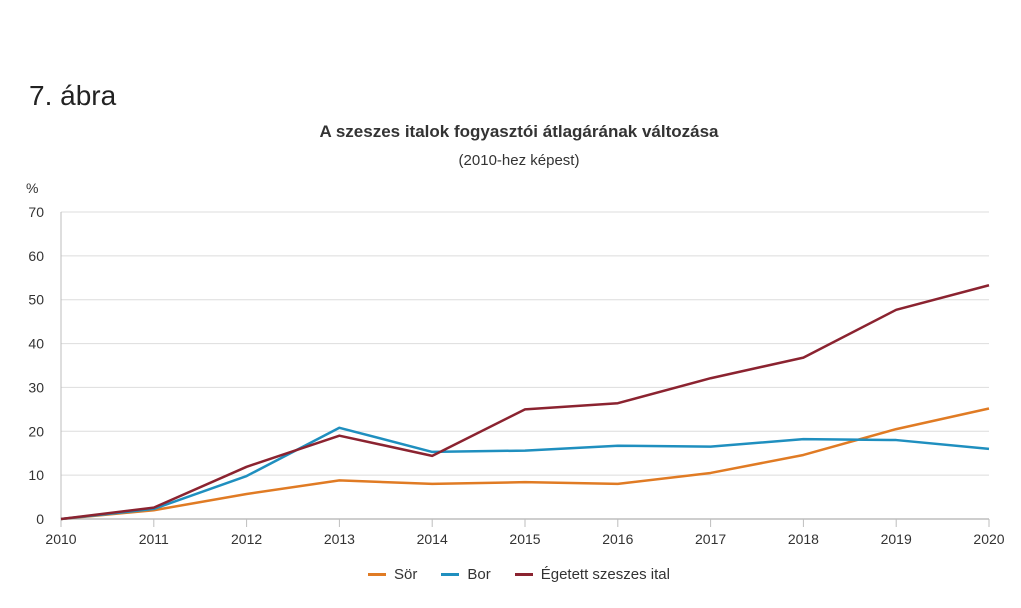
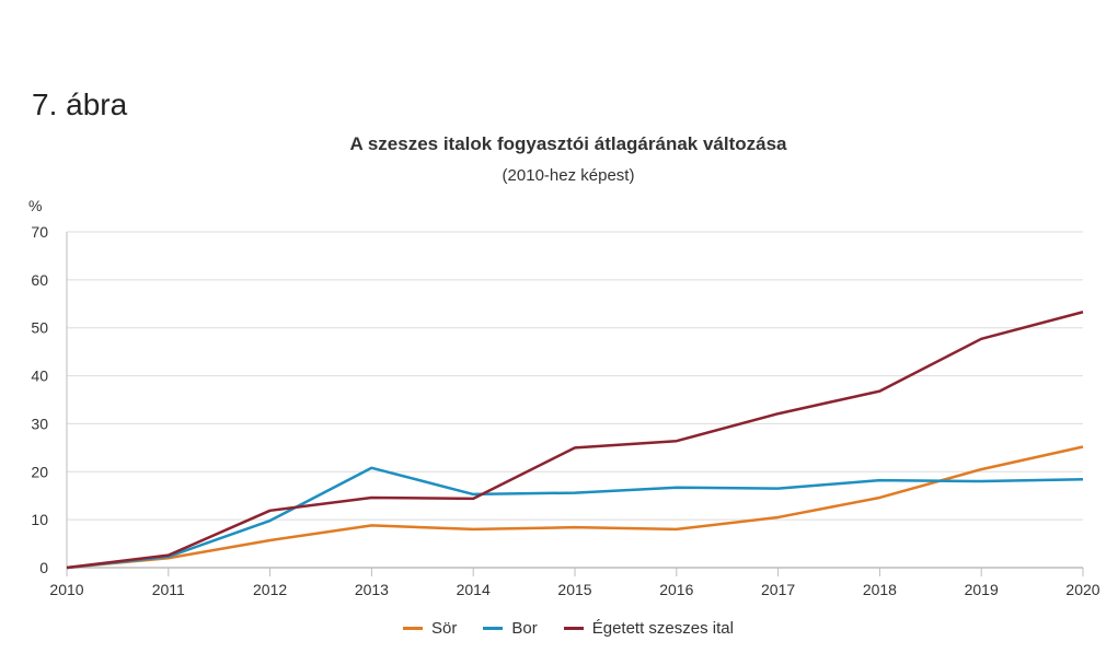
Égetett szeszes ital/2013: 19 -> 15
Bor/2020: 16 -> 18
